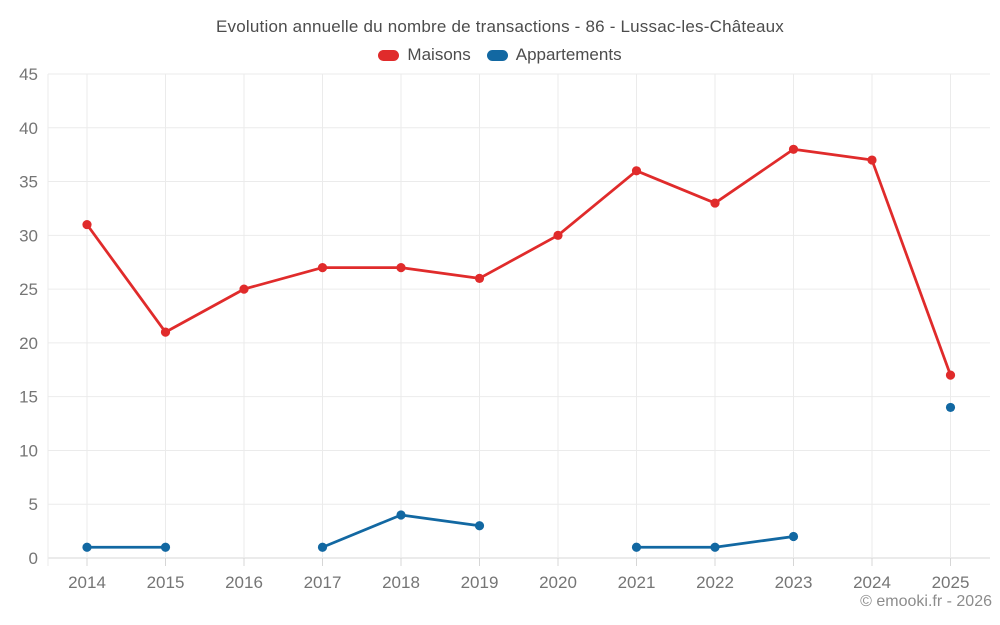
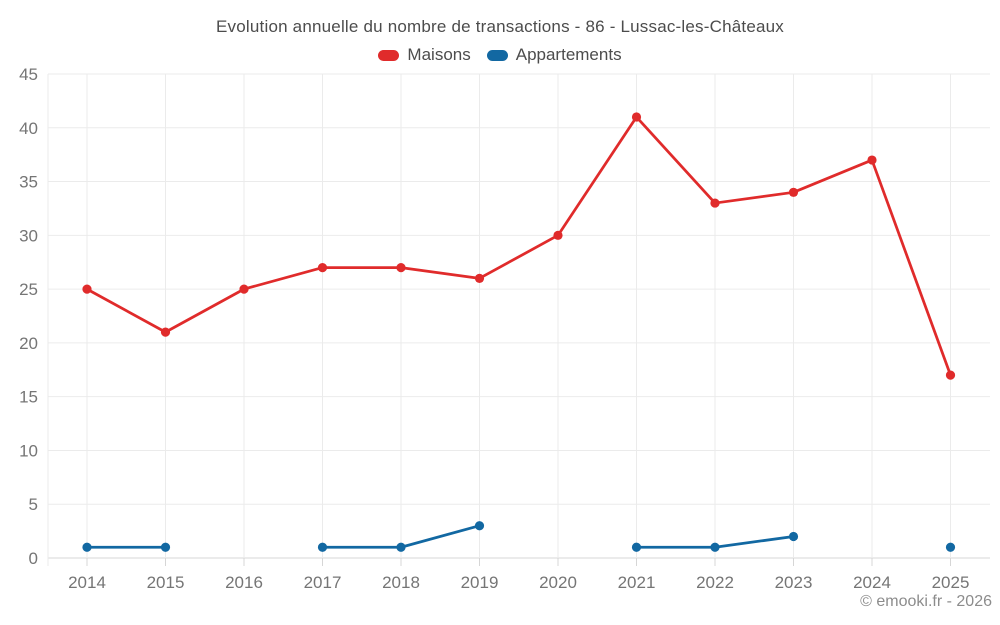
Maisons/2014: 31 -> 25
Appartements/2018: 4 -> 1
Maisons/2021: 36 -> 41
Maisons/2023: 38 -> 34
Appartements/2025: 14 -> 1
